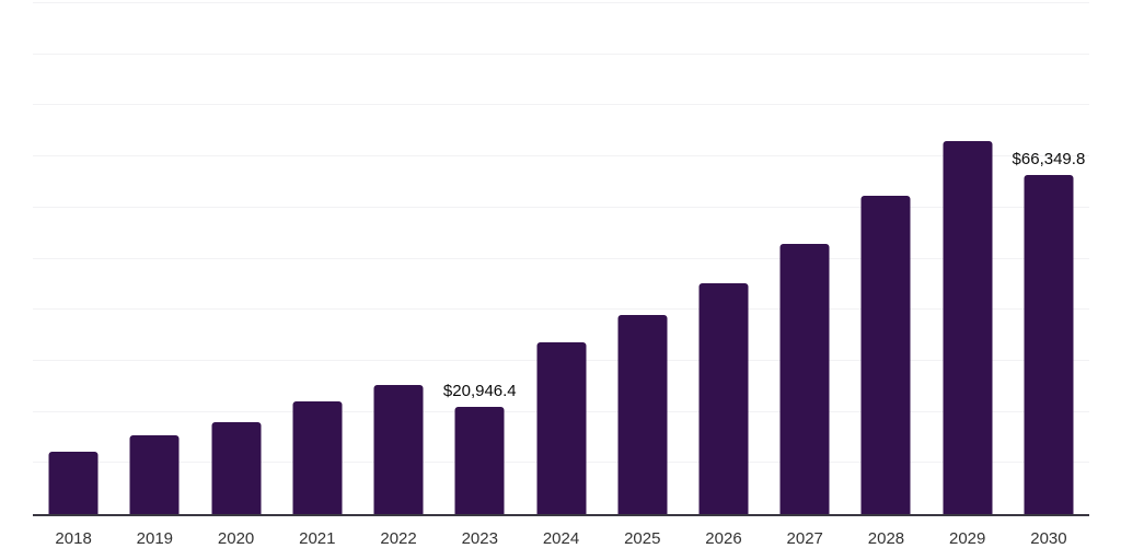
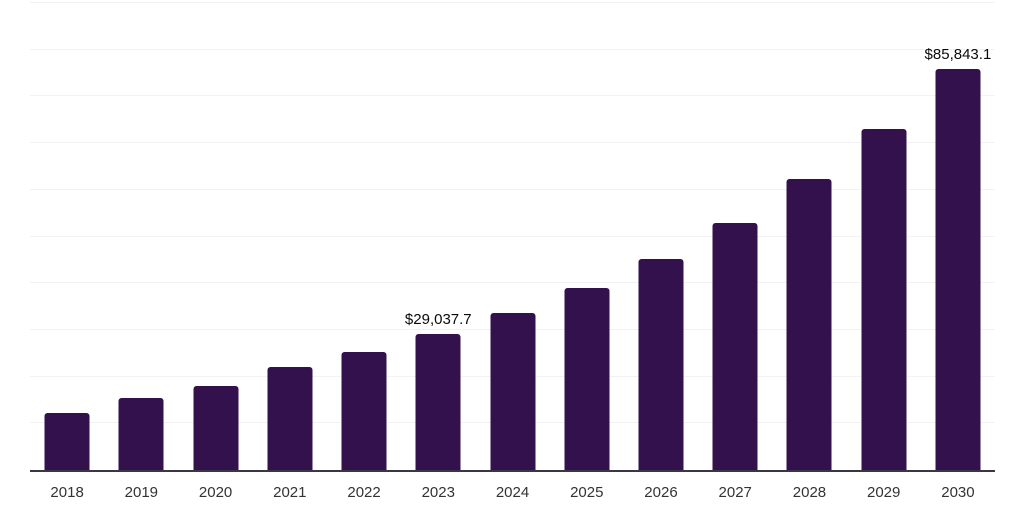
2023: $20,946.4 -> $29,037.7
2030: $66,349.8 -> $85,843.1
